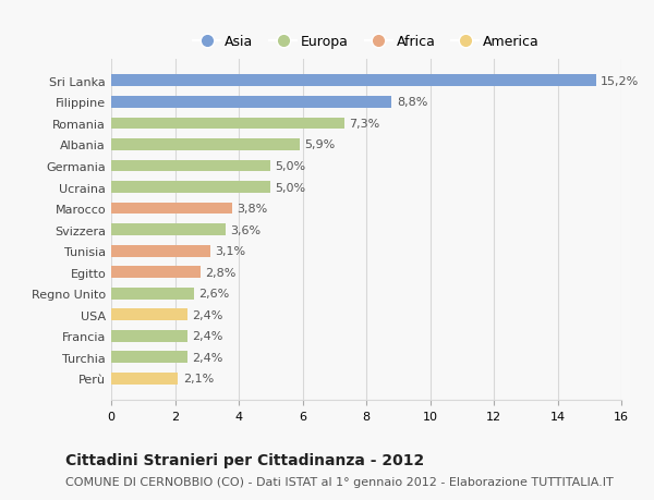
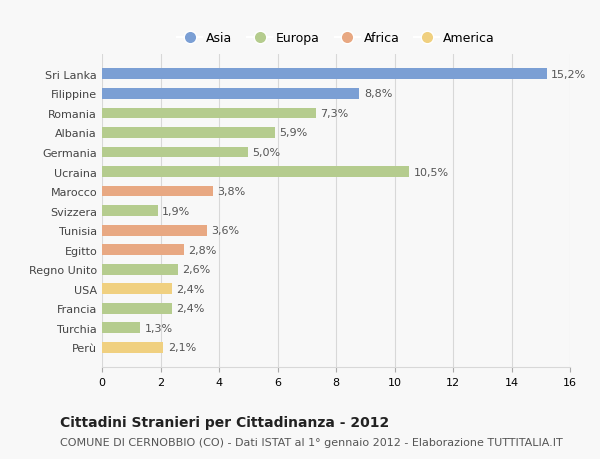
Ucraina: 5,0% -> 10,5%
Svizzera: 3,6% -> 1,9%
Tunisia: 3,1% -> 3,6%
Turchia: 2,4% -> 1,3%
